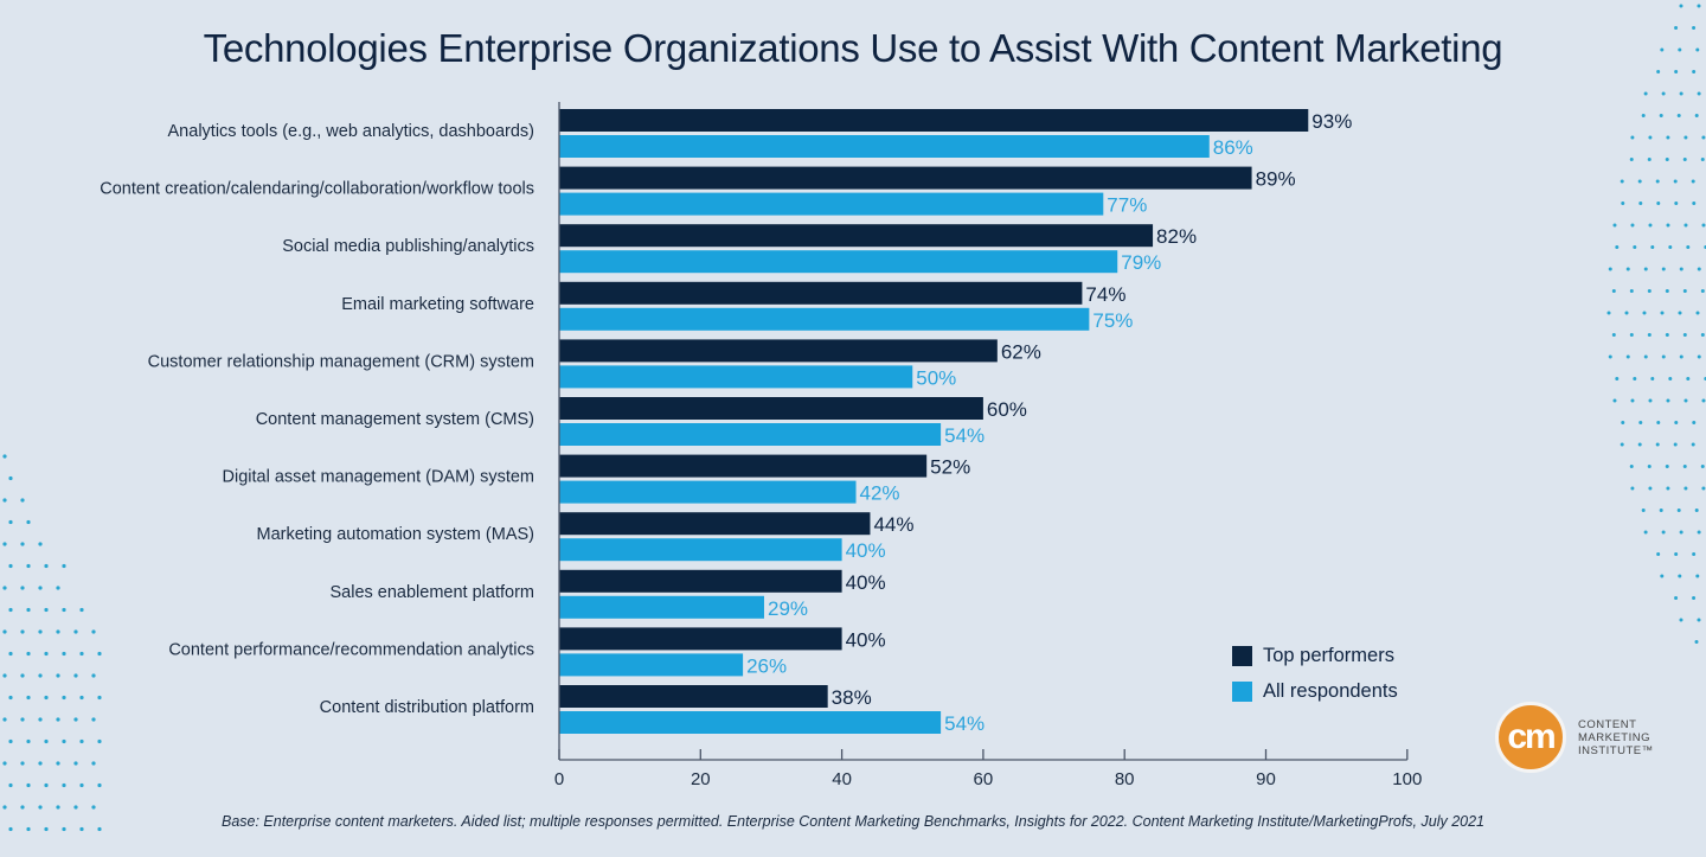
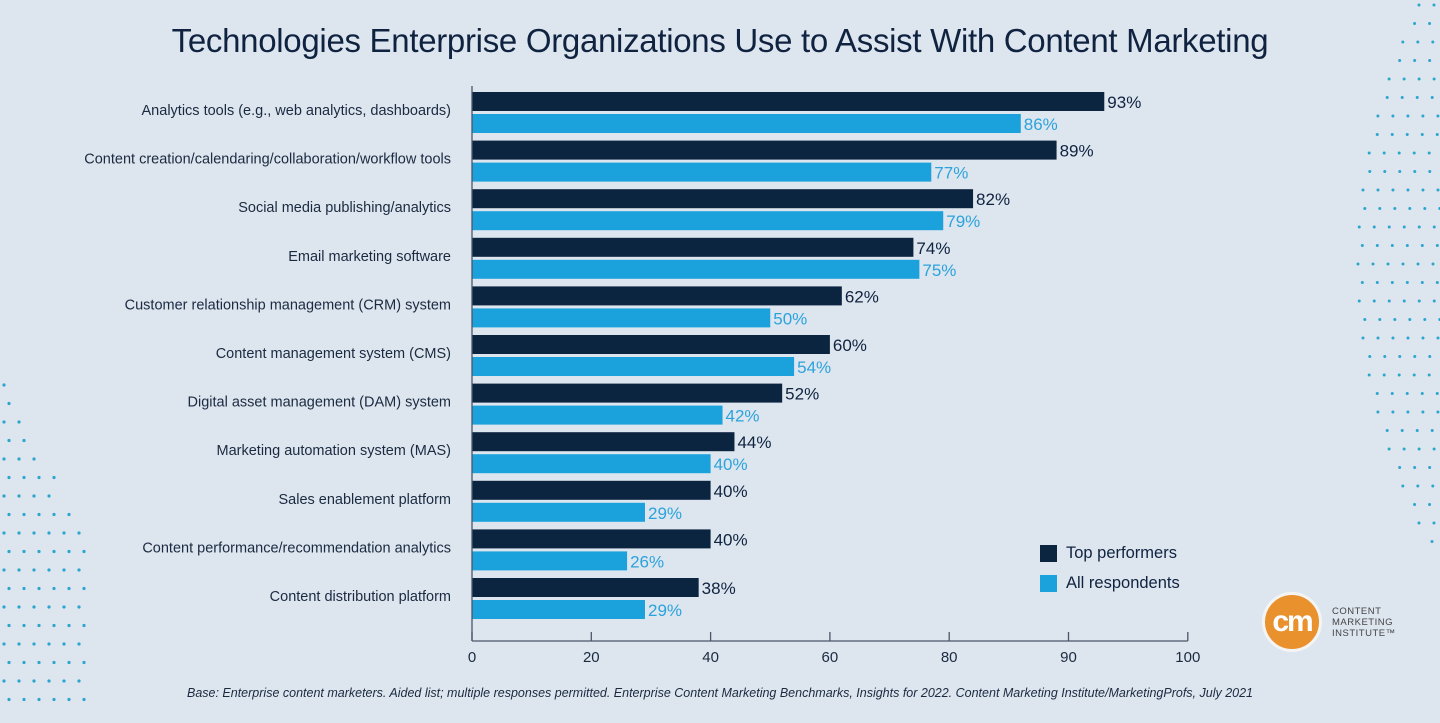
All respondents/Content distribution platform: 54% -> 29%
